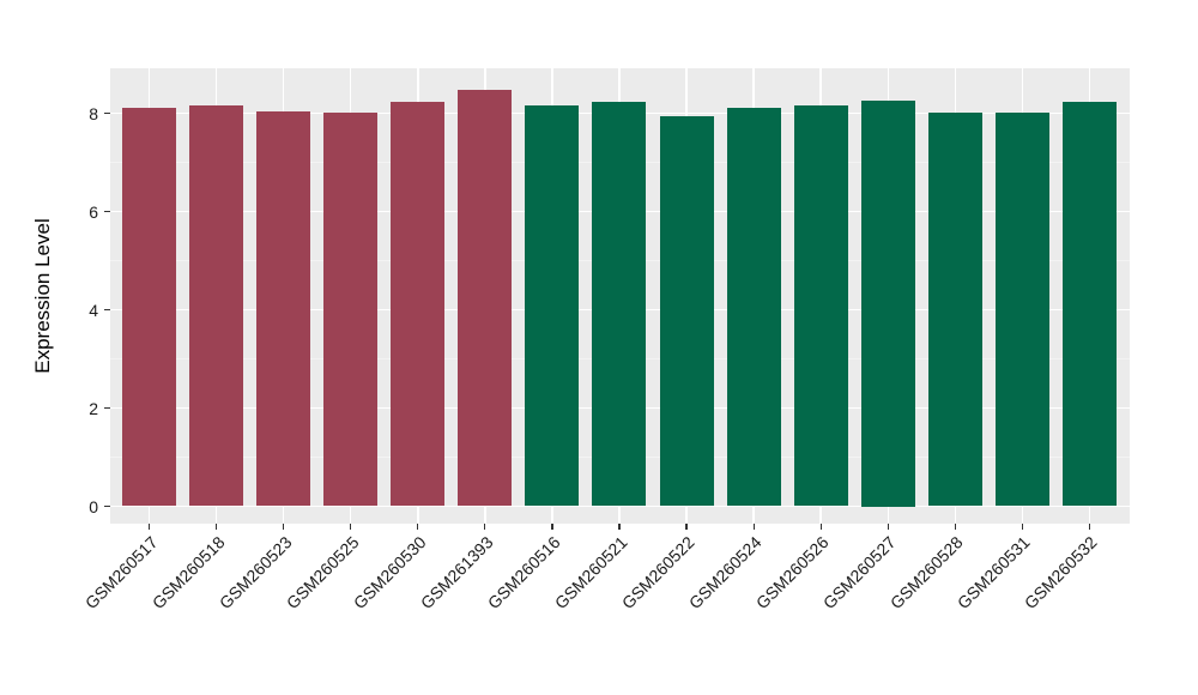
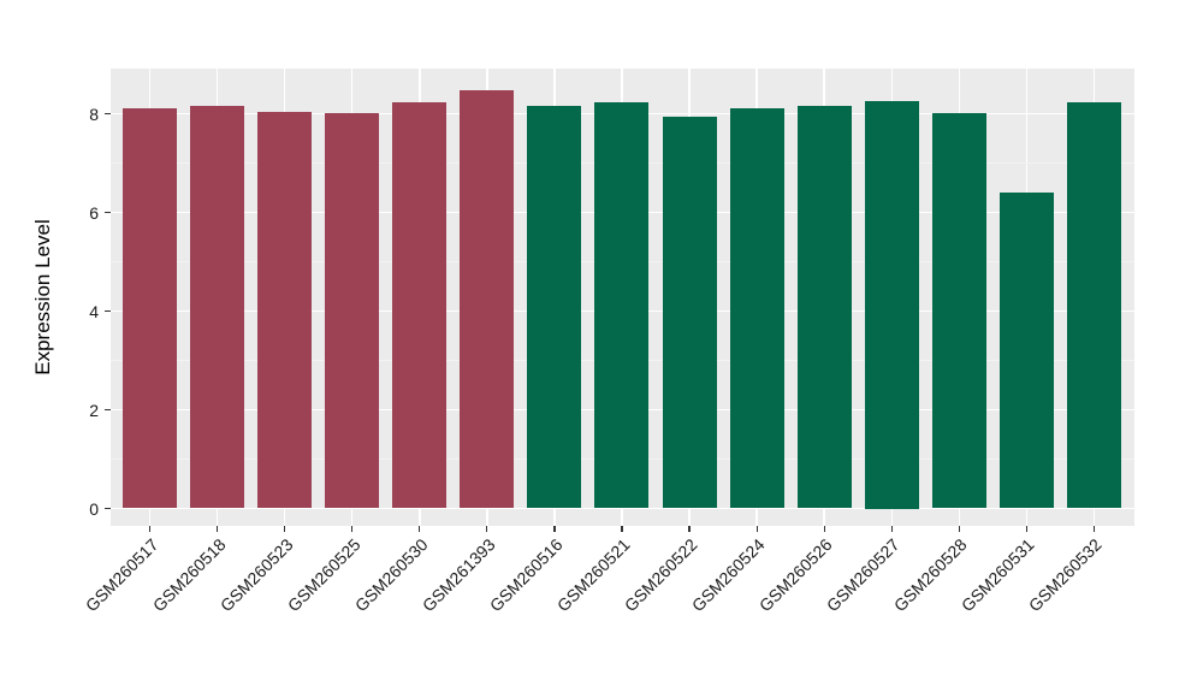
GSM260531: 8.0 -> 6.4
